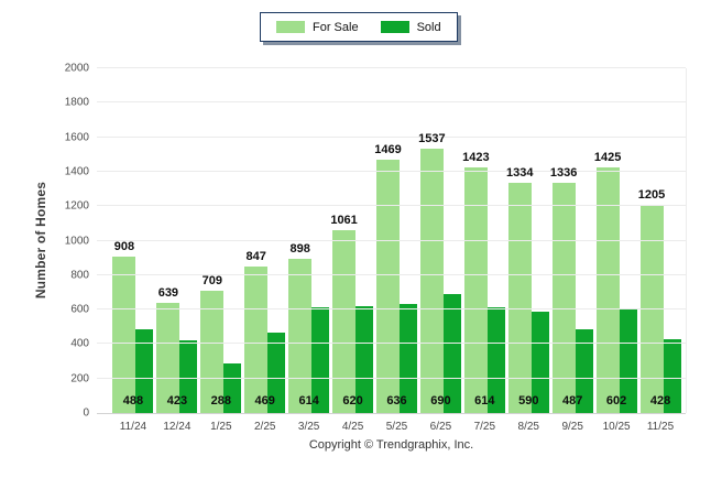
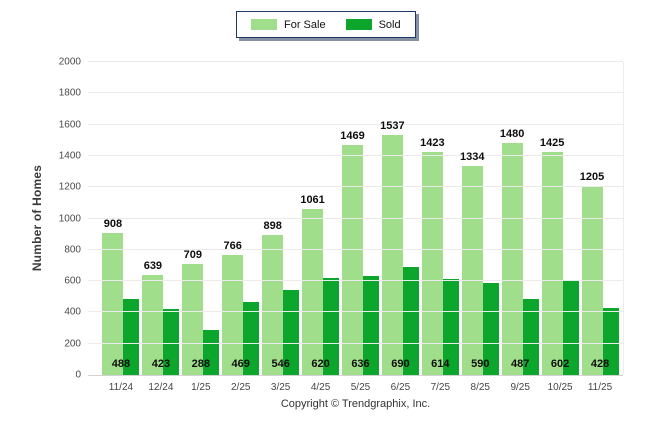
For Sale/2/25: 847 -> 766
Sold/3/25: 614 -> 546
For Sale/9/25: 1336 -> 1480
